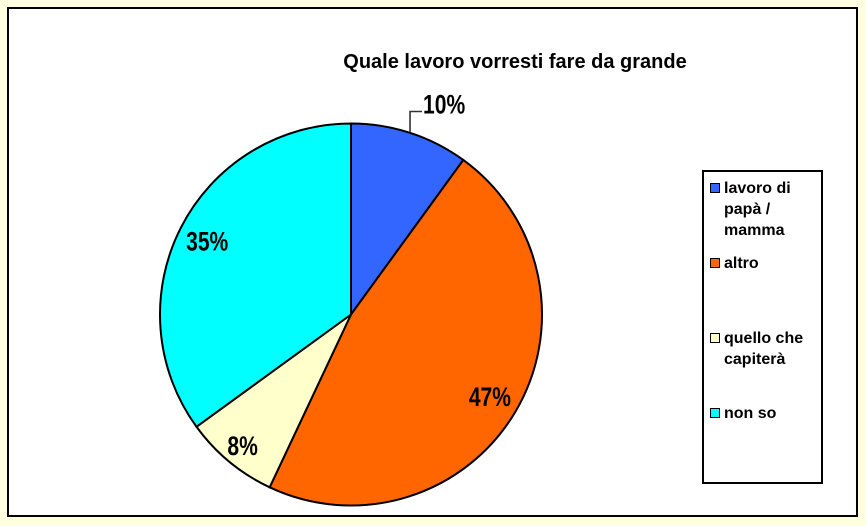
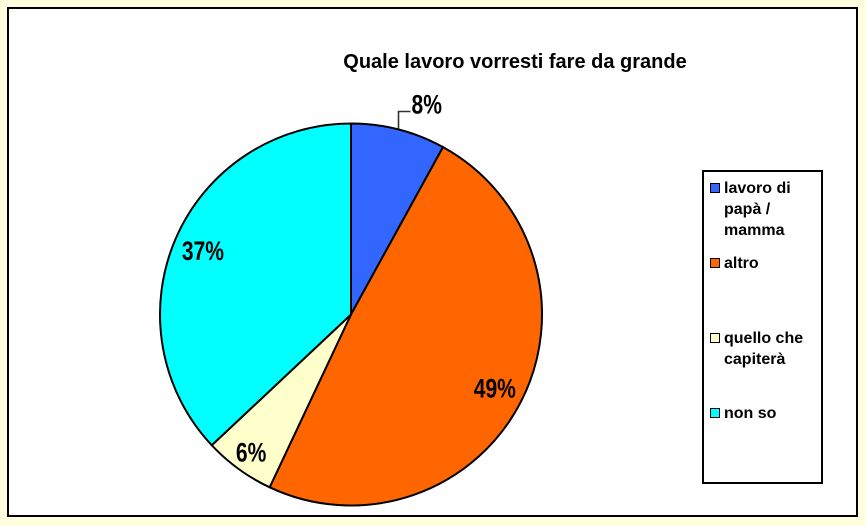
lavoro di papà / mamma: 10% -> 8%
altro: 47% -> 49%
quello che capiterà: 8% -> 6%
non so: 35% -> 37%
